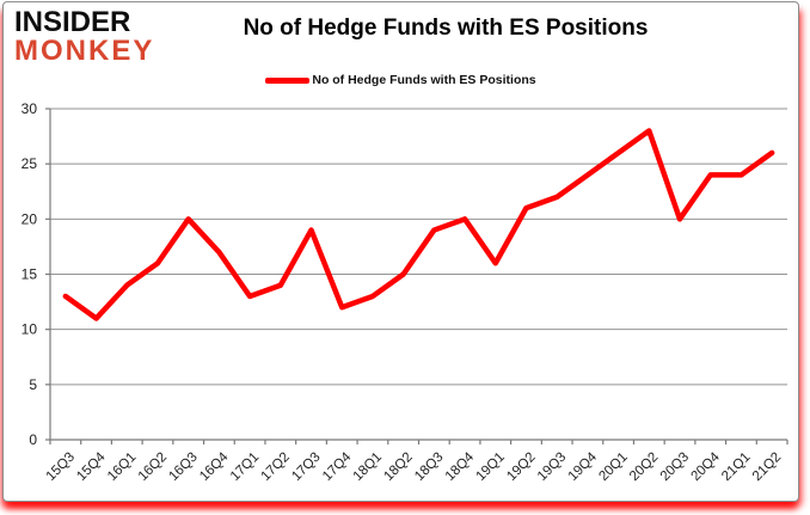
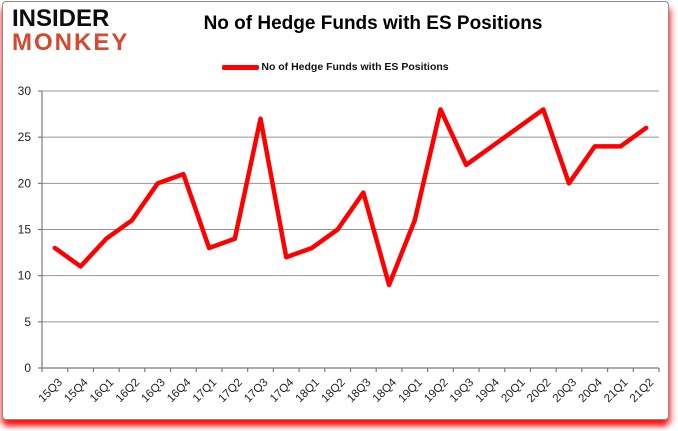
16Q4: 17 -> 21
17Q3: 19 -> 27
18Q4: 20 -> 9
19Q2: 21 -> 28
